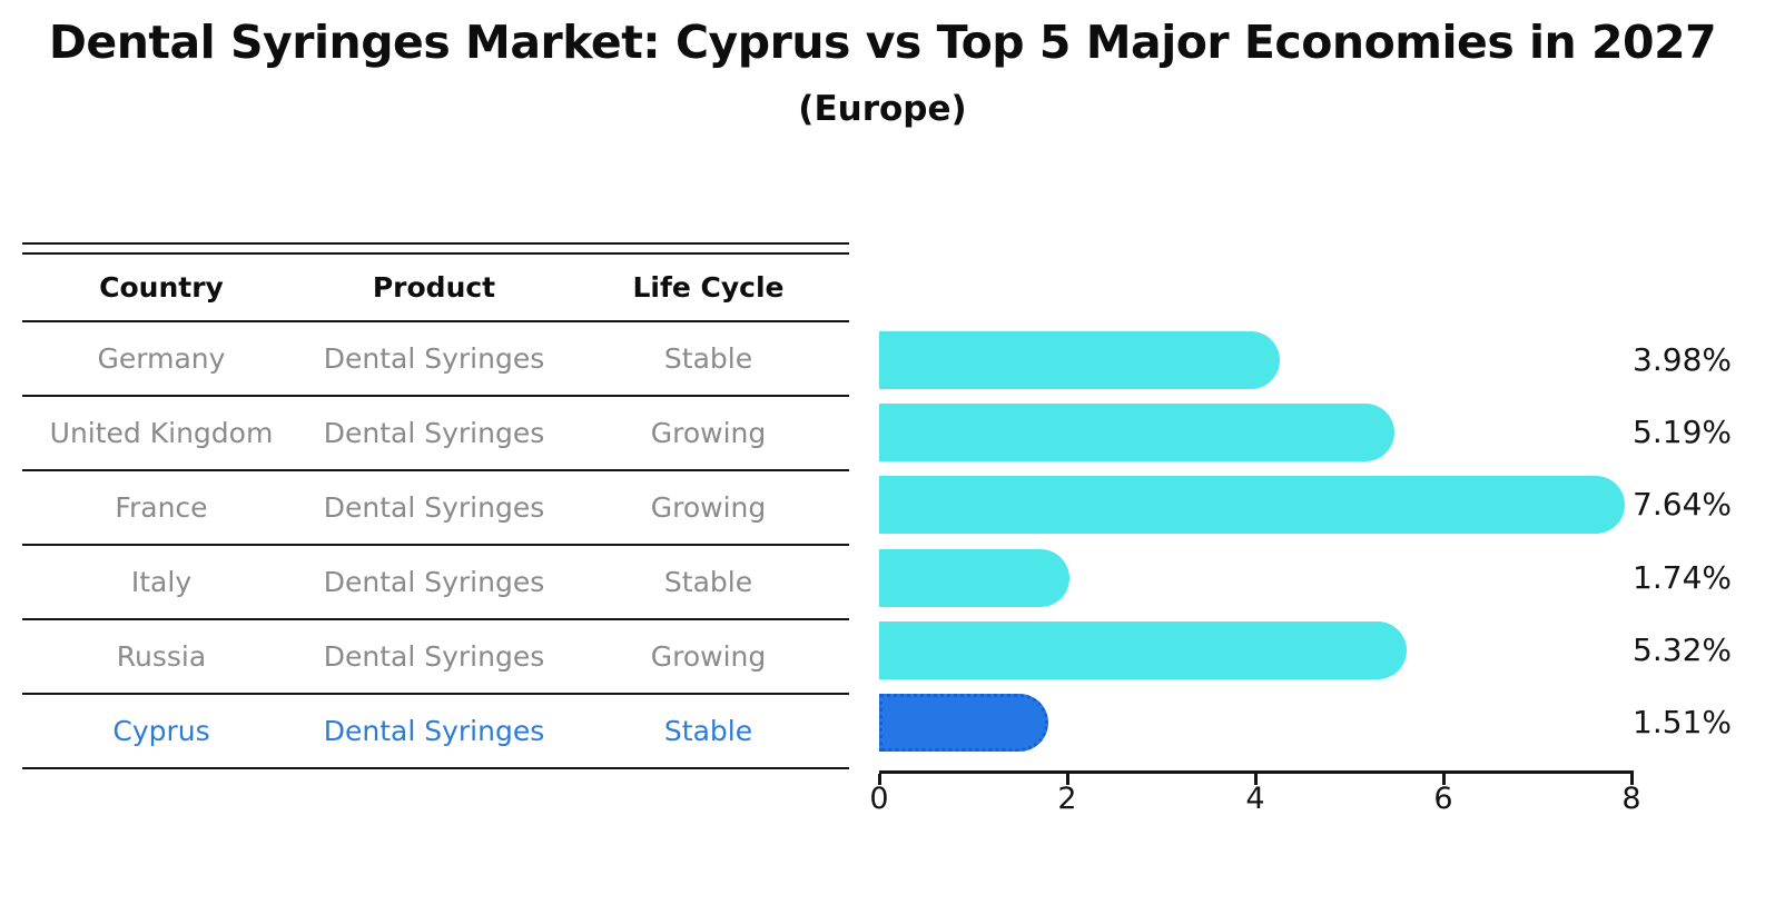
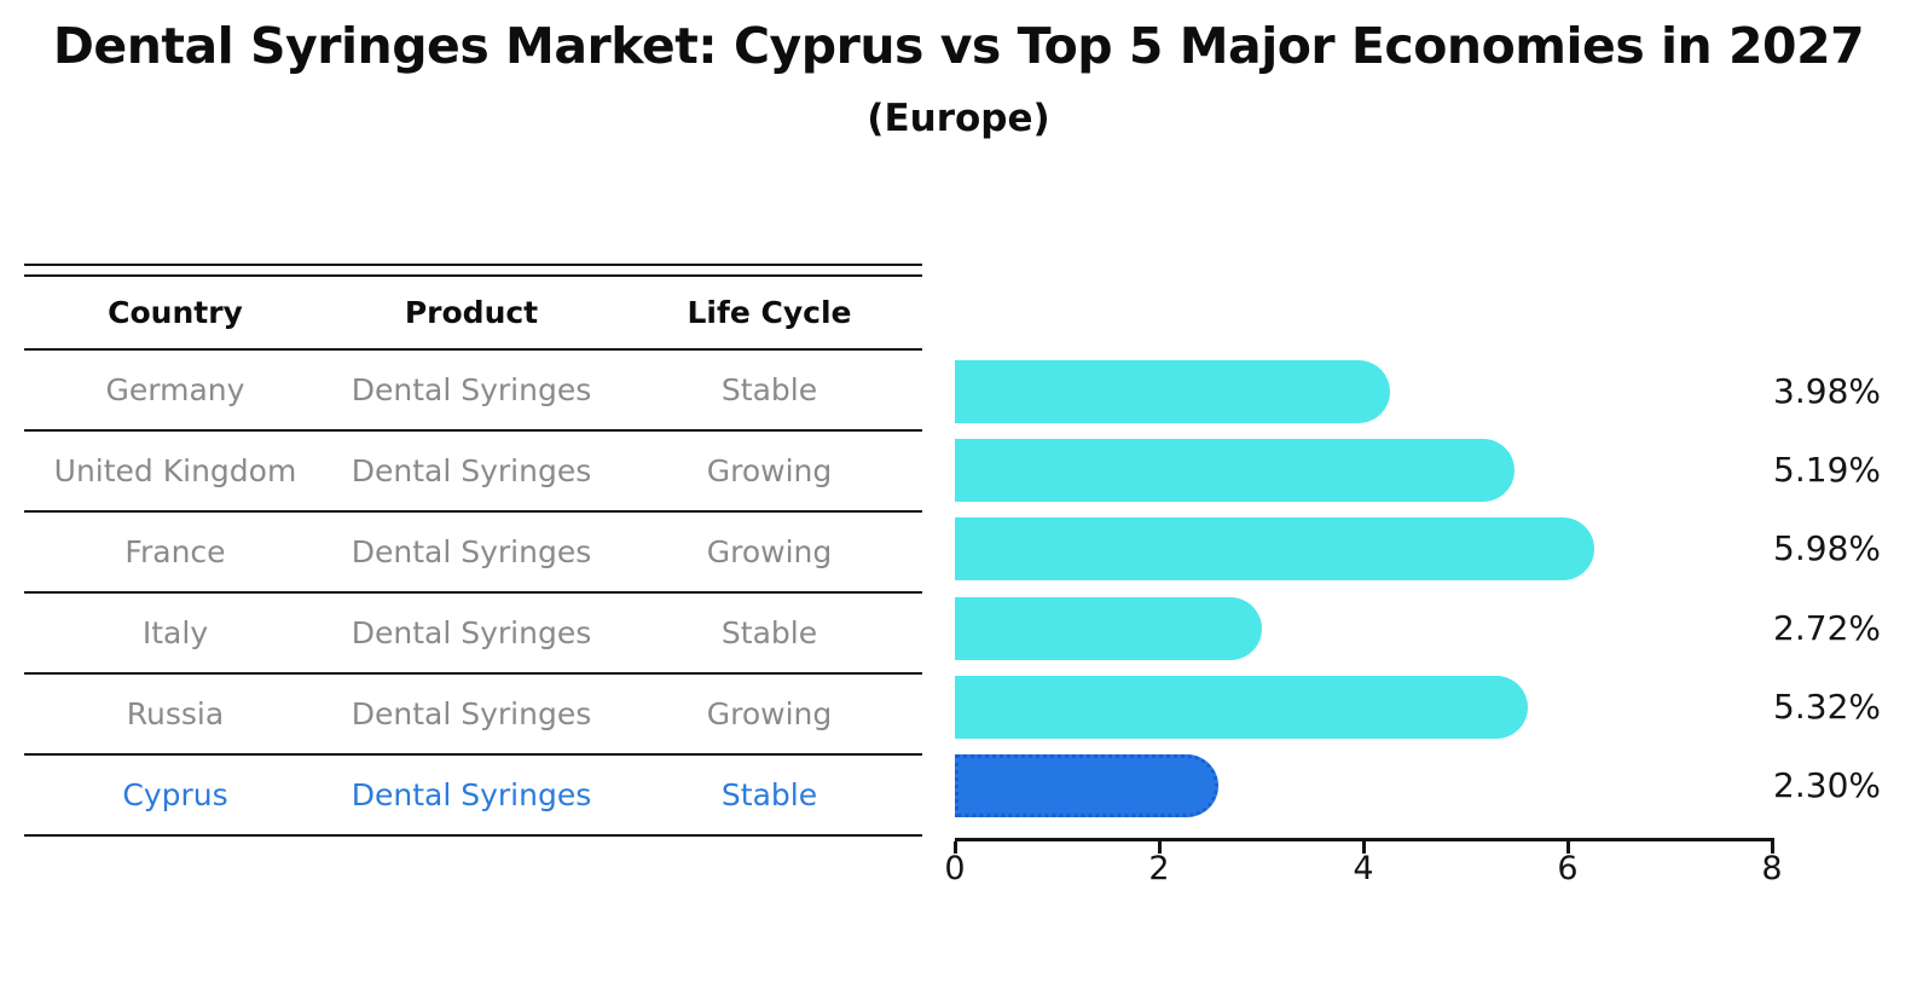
France: 7.64% -> 5.98%
Italy: 1.74% -> 2.72%
Cyprus: 1.51% -> 2.30%
